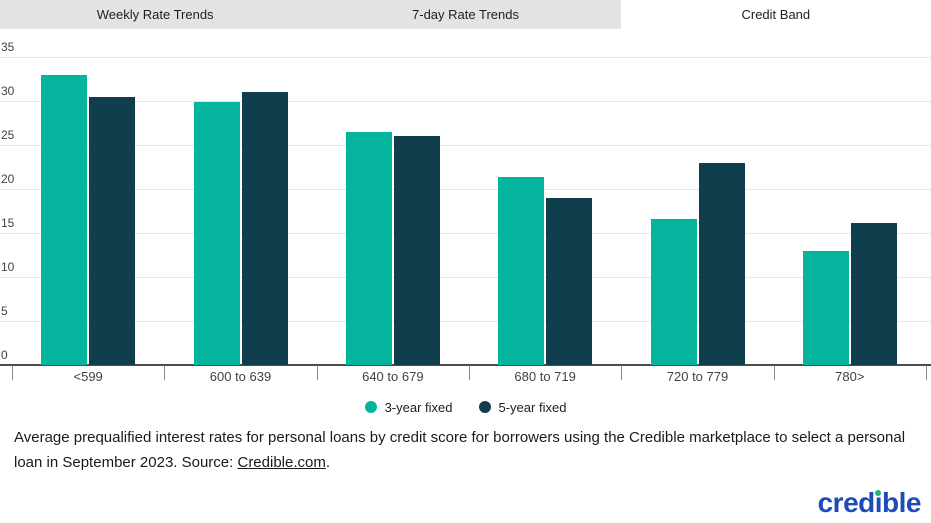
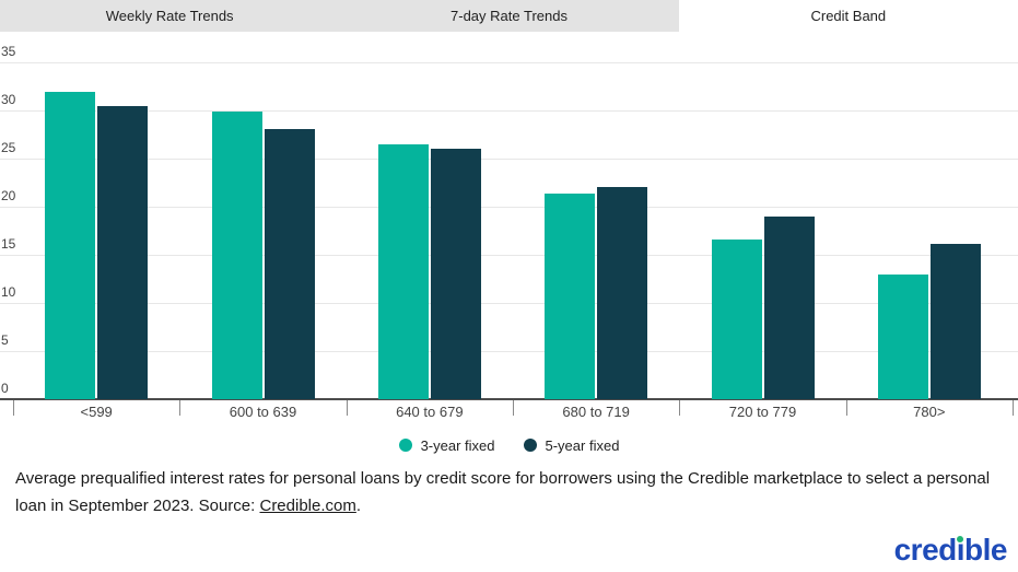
3-year fixed/<599: 33 -> 32
5-year fixed/600 to 639: 31 -> 28
5-year fixed/680 to 719: 19 -> 22
5-year fixed/720 to 779: 23 -> 19
